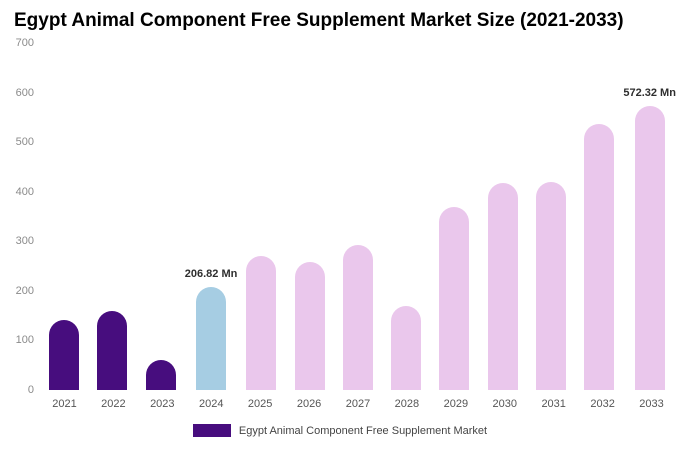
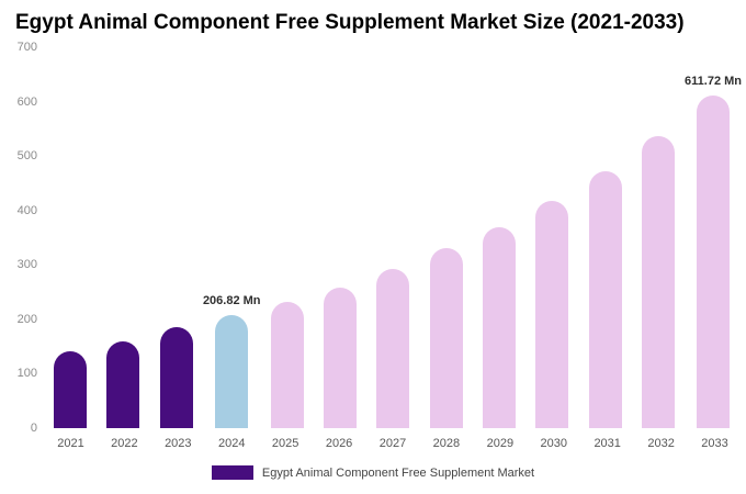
2023: 60 -> 180
2025: 270 -> 230
2028: 170 -> 330
2031: 420 -> 470
2033: 572.32 -> 611.72
